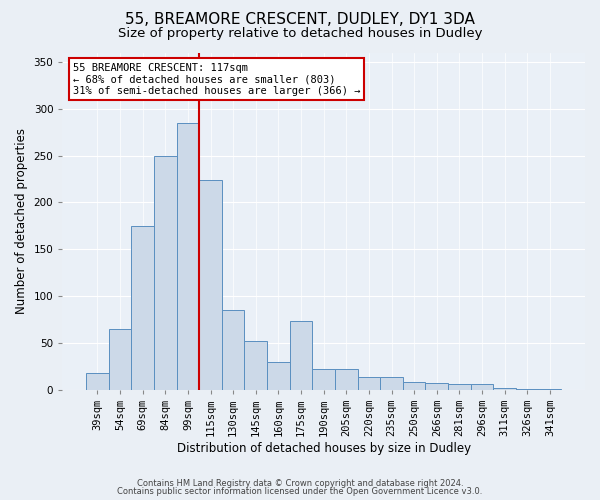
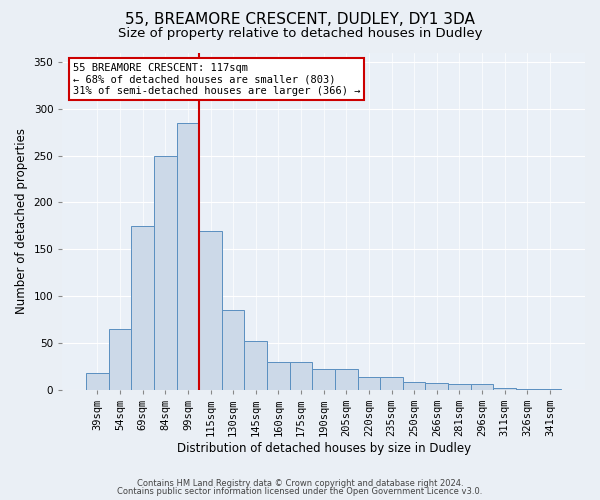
115sqm: 224 -> 170
175sqm: 74 -> 30
